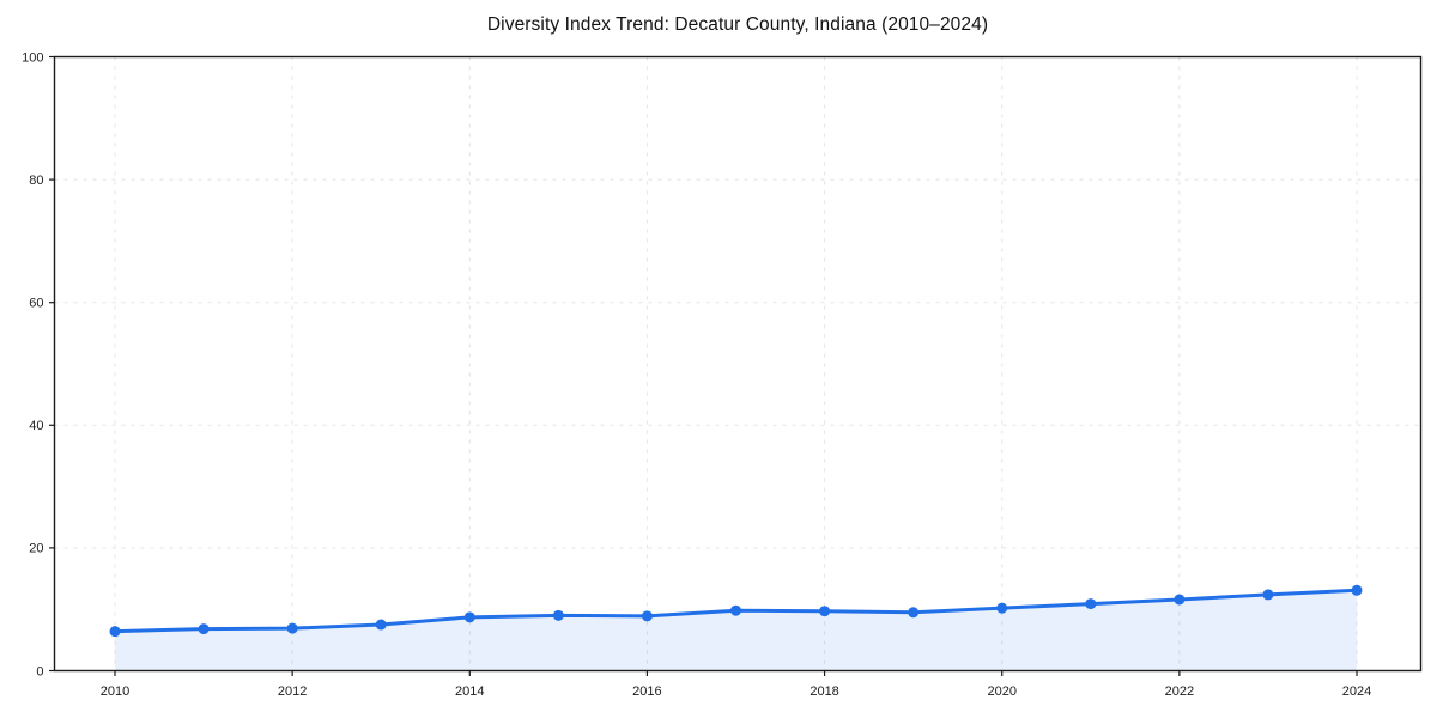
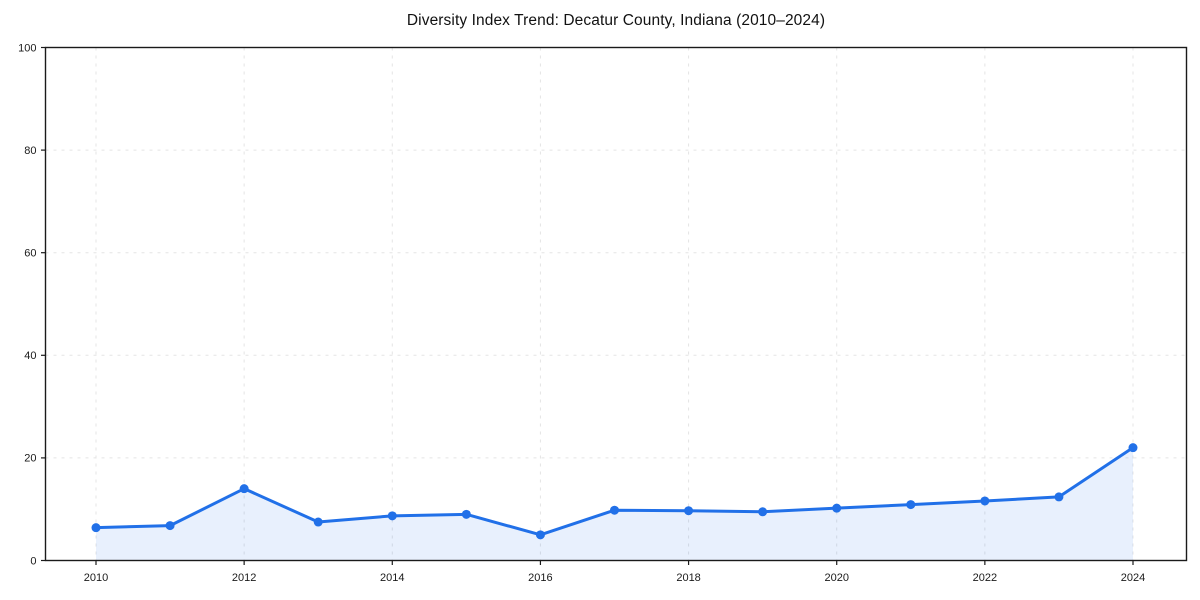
2012: 7 -> 14
2016: 9 -> 5
2024: 13 -> 22
